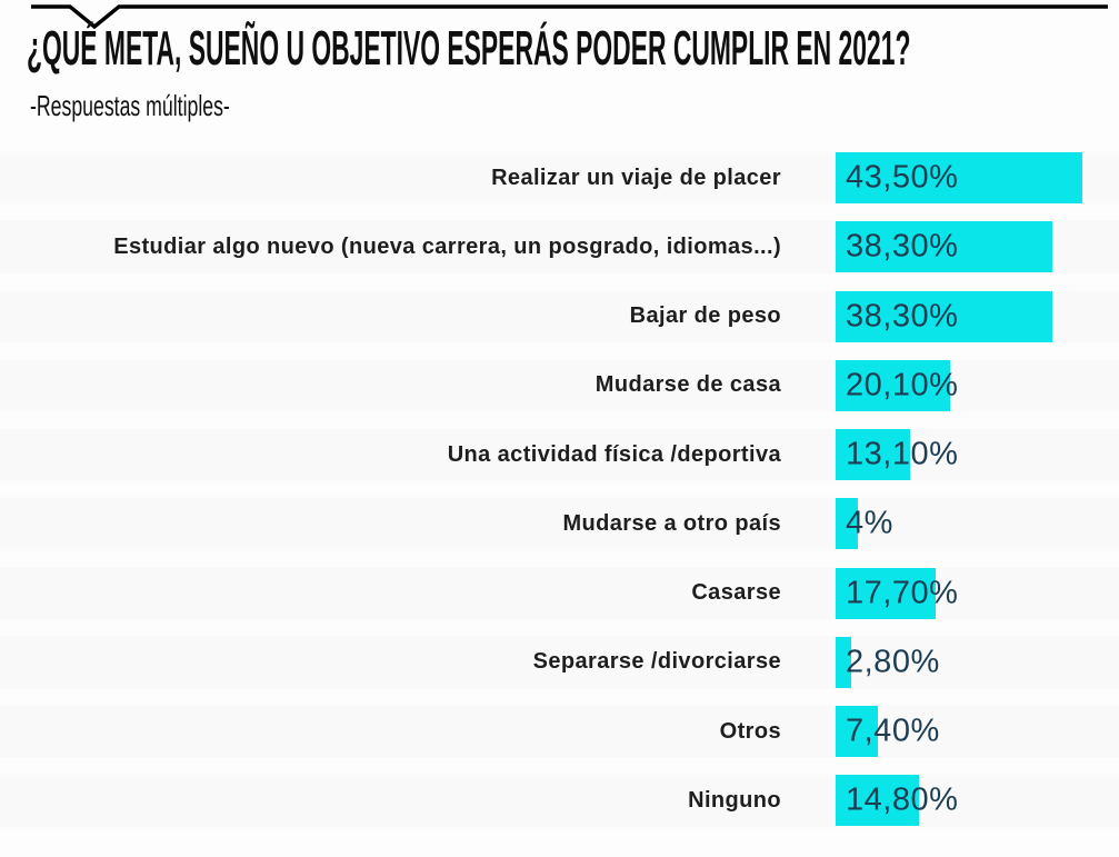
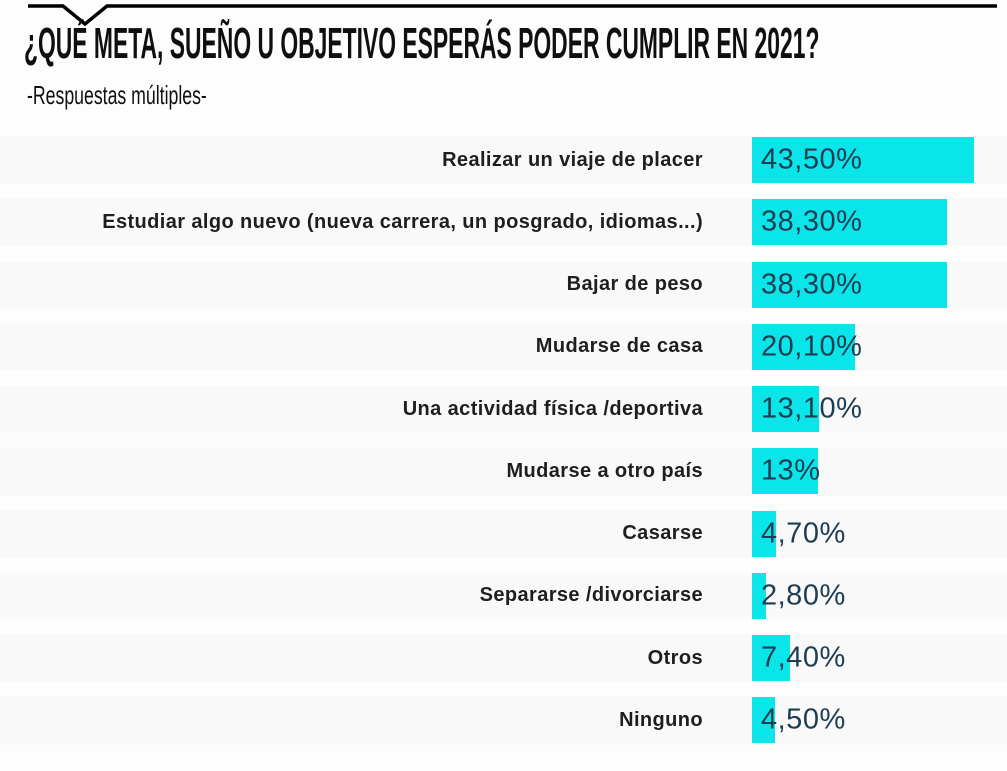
Mudarse a otro país: 4% -> 13%
Casarse: 17,70% -> 4,70%
Ninguno: 14,80% -> 4,50%
